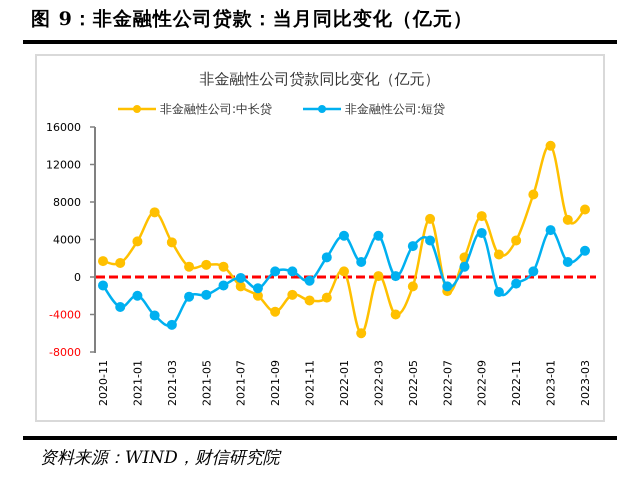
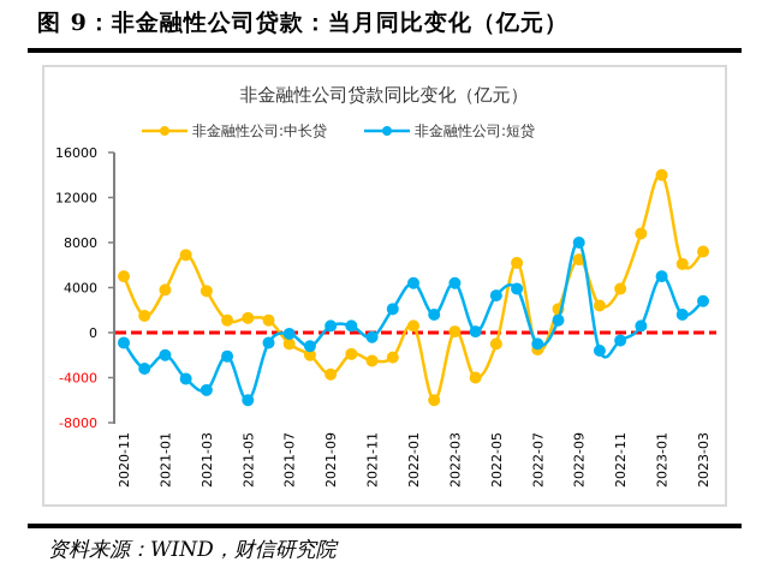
非金融性公司:中长贷/2020-11: 2000 -> 5000
非金融性公司:短贷/2021-05: -2000 -> -6000
非金融性公司:短贷/2022-09: 5000 -> 8000
